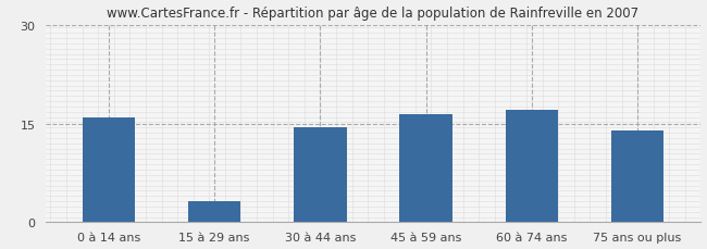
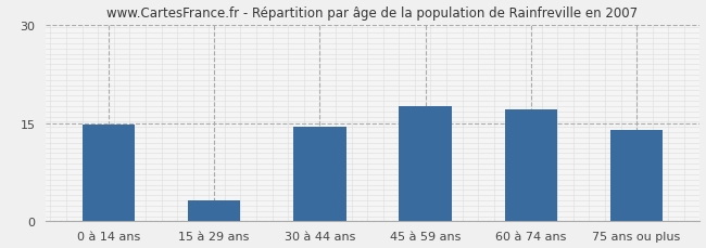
0 à 14 ans: 16.0 -> 14.7
45 à 59 ans: 16.4 -> 17.6
